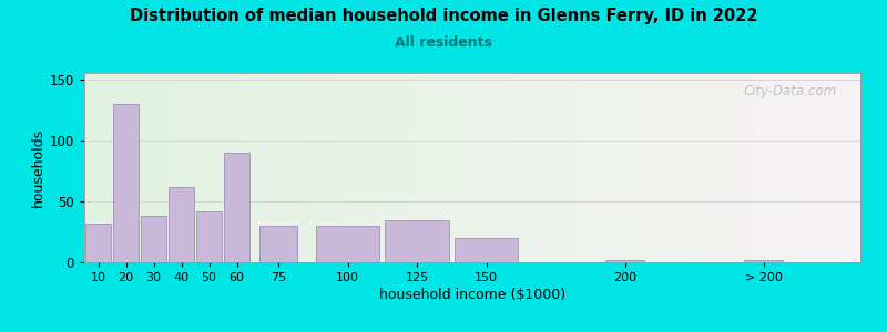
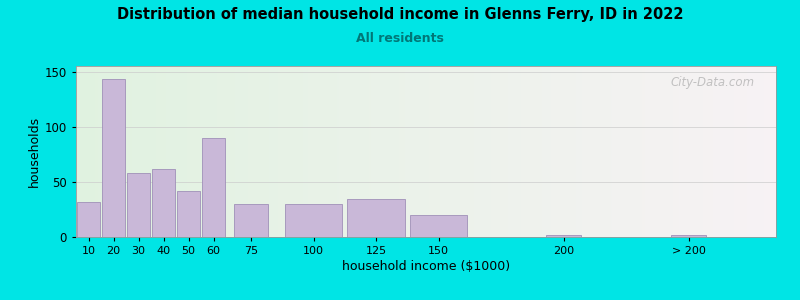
20: 130 -> 143
30: 38 -> 58
